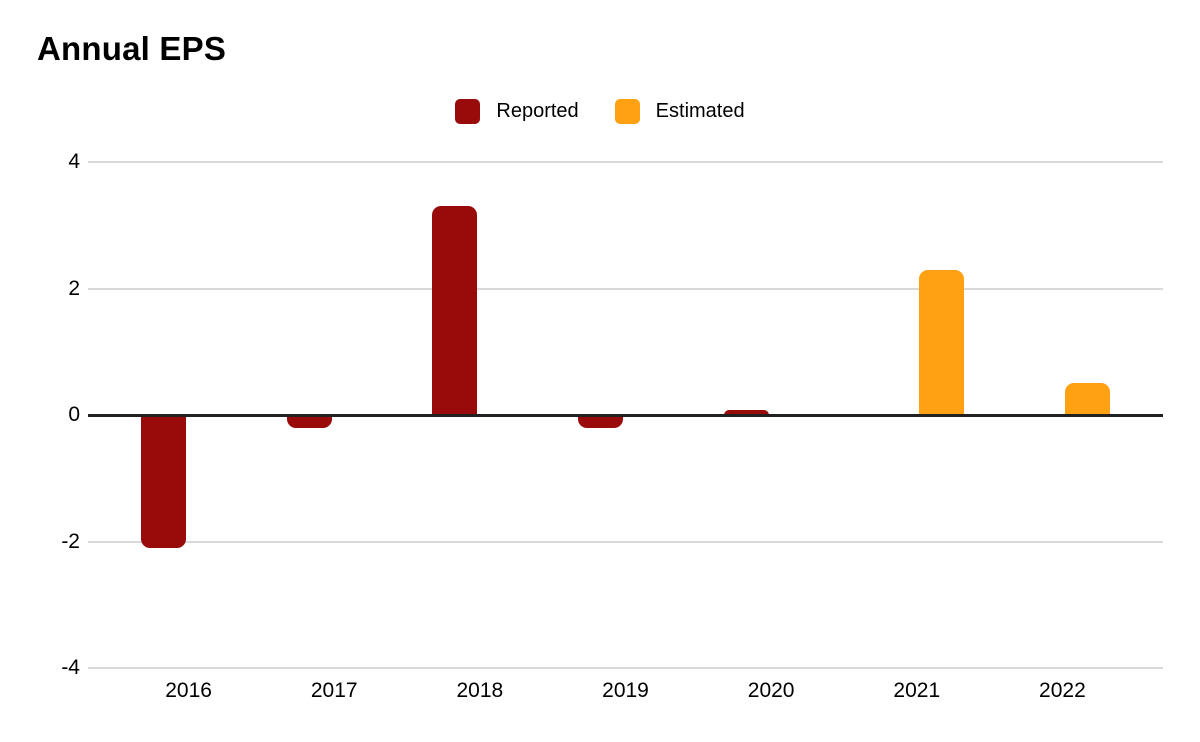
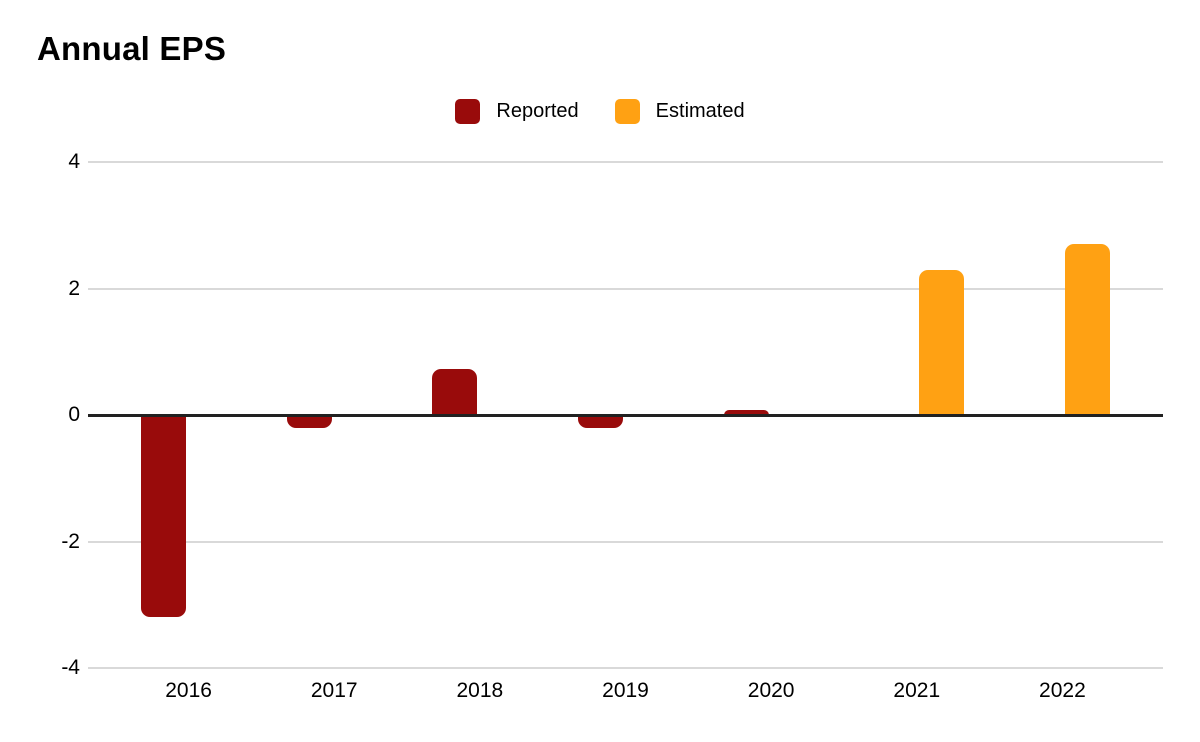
Reported/2016: -2.1 -> -3.2
Reported/2018: 3.3 -> 0.7
Estimated/2022: 0.5 -> 2.7
